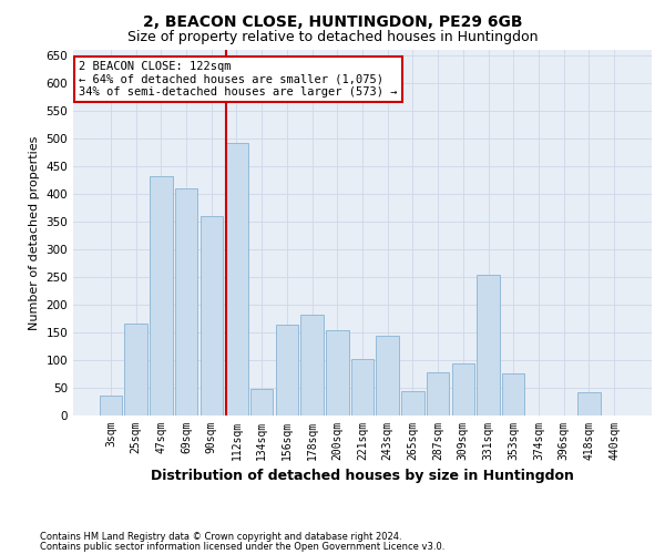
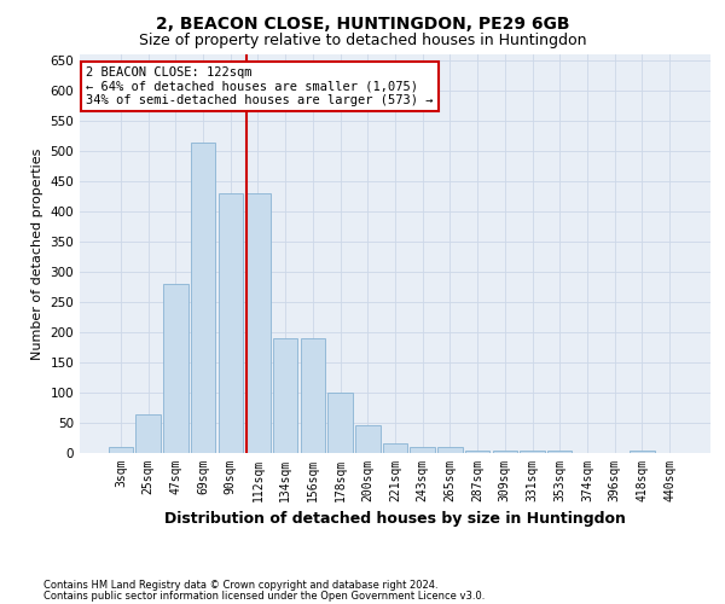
3sqm: 36 -> 10
25sqm: 166 -> 65
47sqm: 432 -> 280
69sqm: 410 -> 515
90sqm: 360 -> 430
112sqm: 492 -> 430
134sqm: 48 -> 190
156sqm: 164 -> 190
178sqm: 182 -> 100
200sqm: 154 -> 46
221sqm: 102 -> 16
243sqm: 144 -> 10
265sqm: 44 -> 10
287sqm: 78 -> 5
309sqm: 94 -> 5
331sqm: 254 -> 4
353sqm: 76 -> 4
418sqm: 42 -> 4
